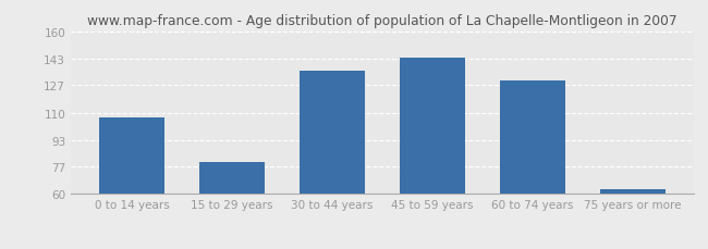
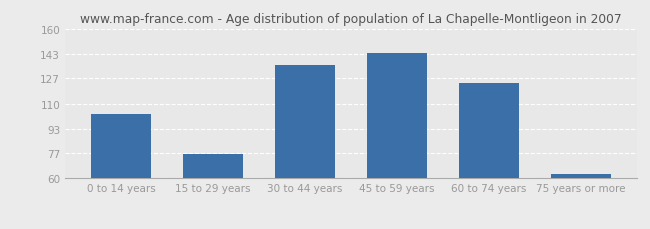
0 to 14 years: 107 -> 103
15 to 29 years: 80 -> 76
60 to 74 years: 130 -> 124
